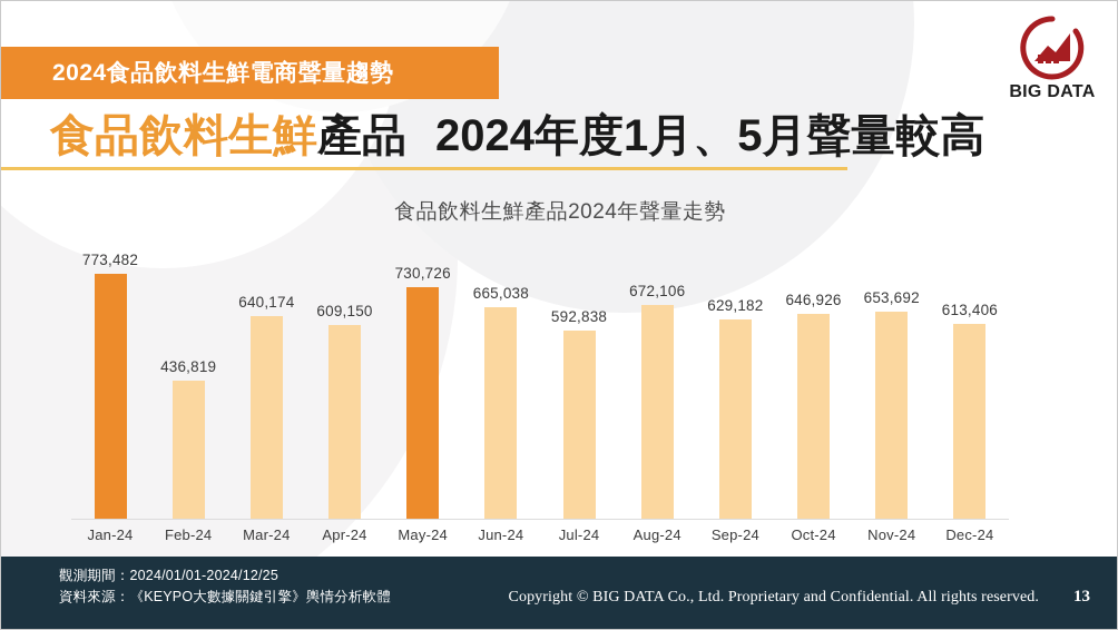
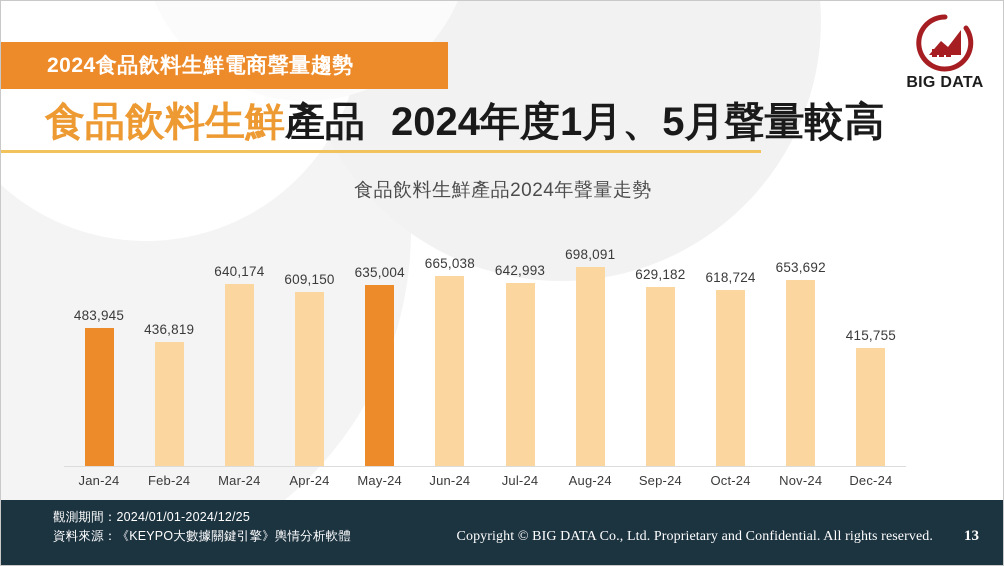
Jan-24: 773,482 -> 483,945
May-24: 730,726 -> 635,004
Jul-24: 592,838 -> 642,993
Aug-24: 672,106 -> 698,091
Oct-24: 646,926 -> 618,724
Dec-24: 613,406 -> 415,755
